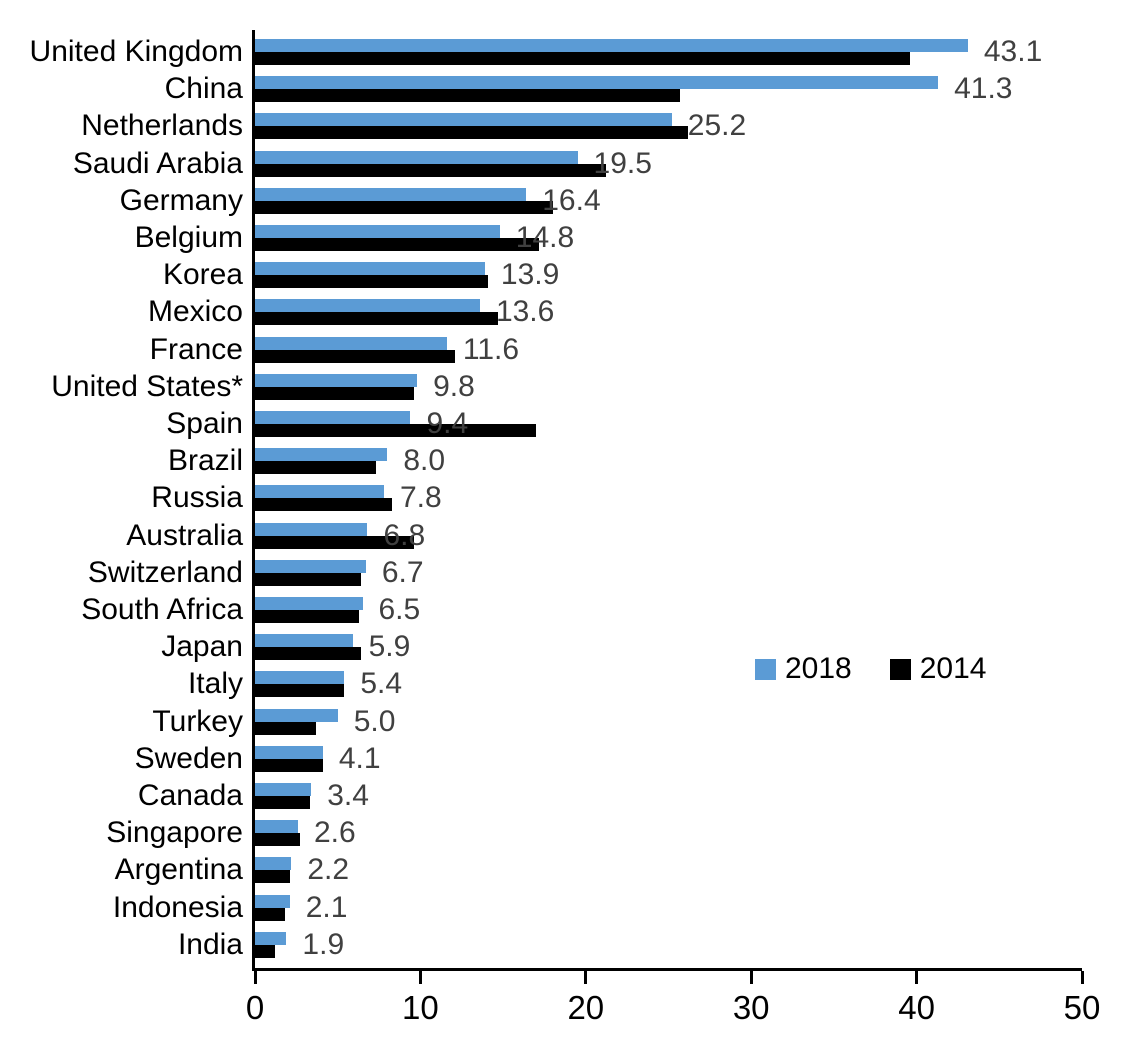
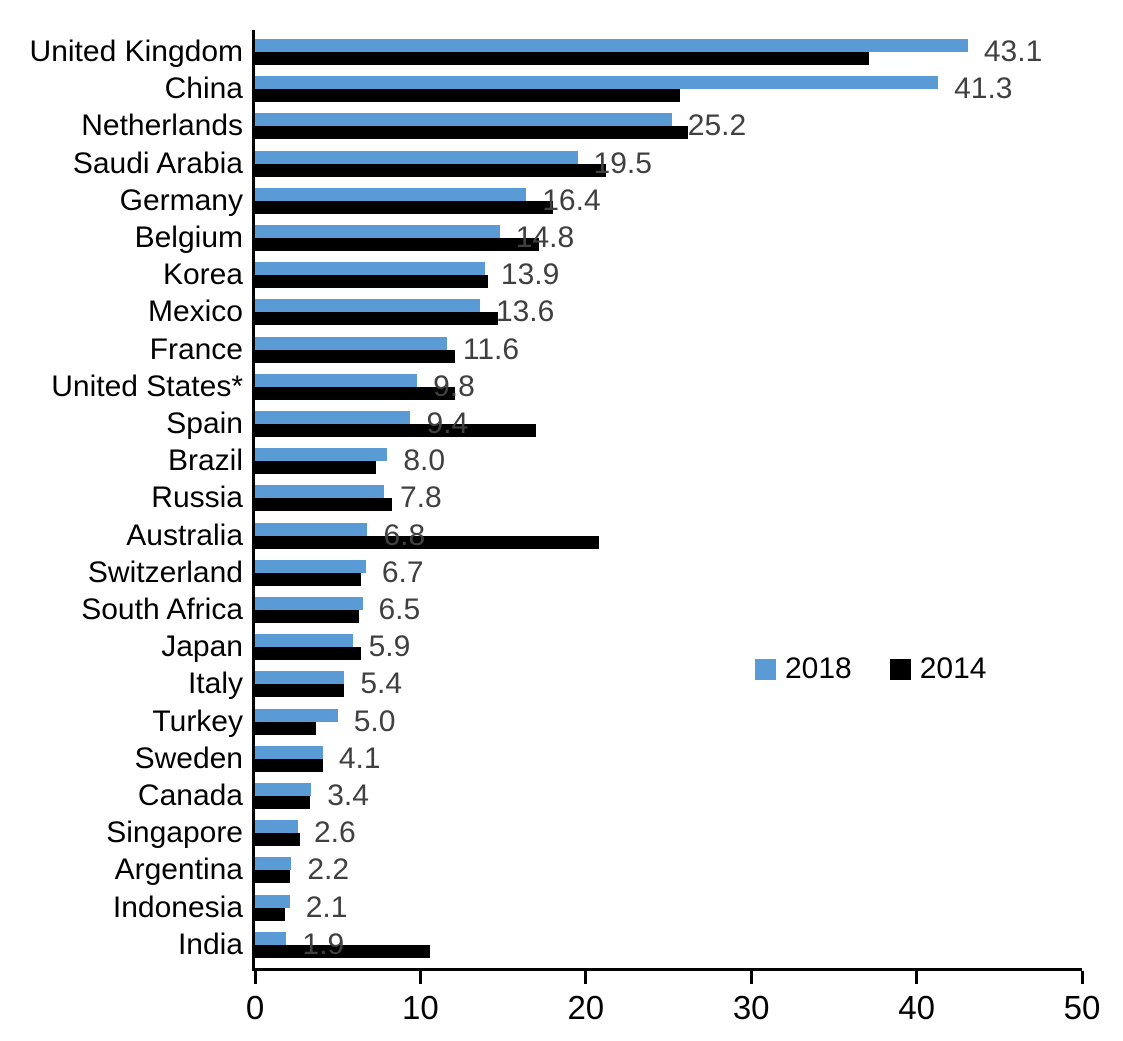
2014/United Kingdom: 39.6 -> 37.1
2014/United States*: 9.6 -> 12.1
2014/Australia: 9.6 -> 20.8
2014/India: 1.2 -> 10.6
